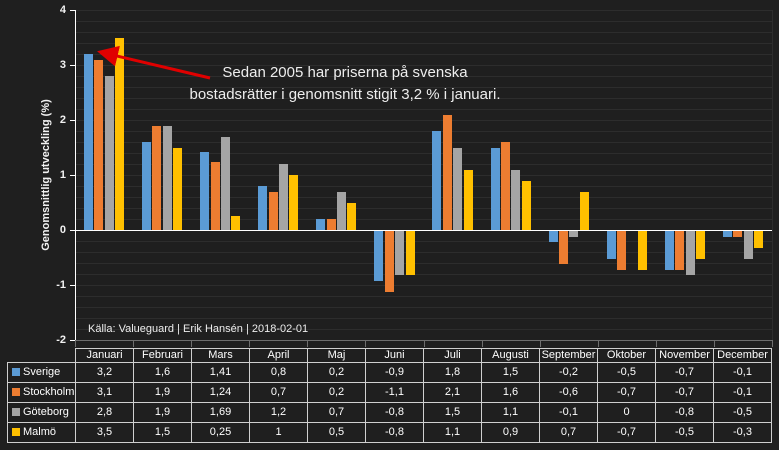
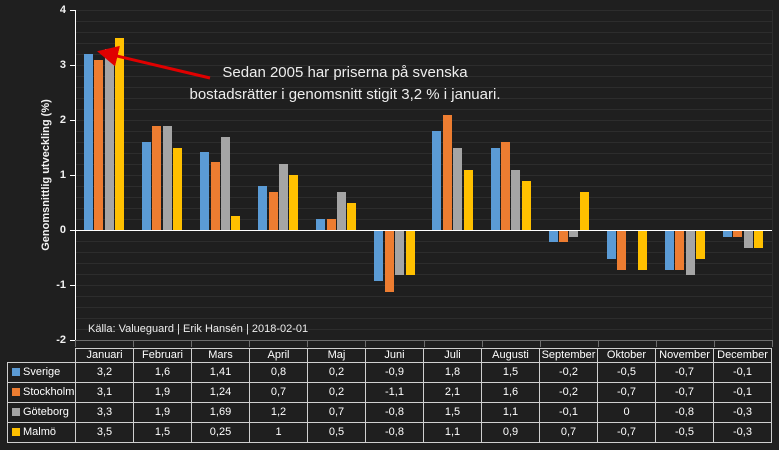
Göteborg/Januari: 2,8 -> 3,3
Stockholm/September: -0,6 -> -0,2
Göteborg/December: -0,5 -> -0,3
